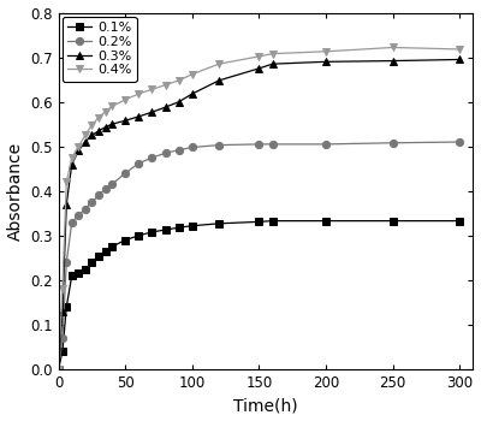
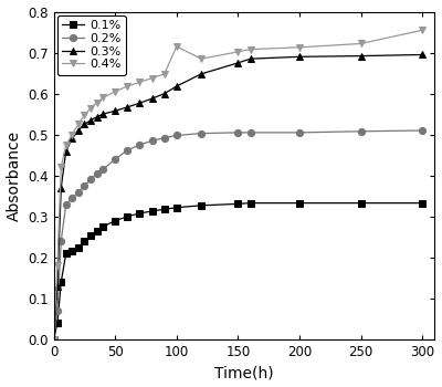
0.4%/100: 0.662 -> 0.715
0.4%/300: 0.718 -> 0.755
